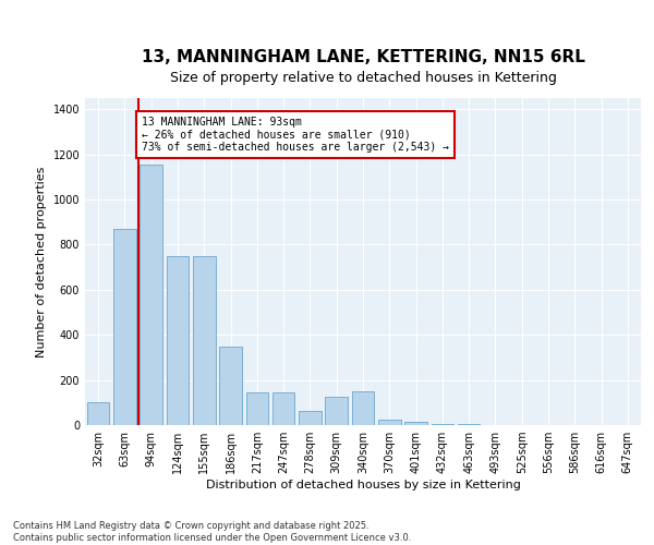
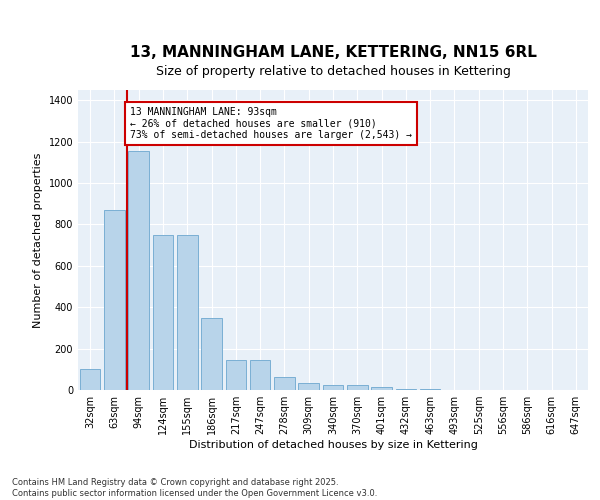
309sqm: 125 -> 35
340sqm: 150 -> 22
